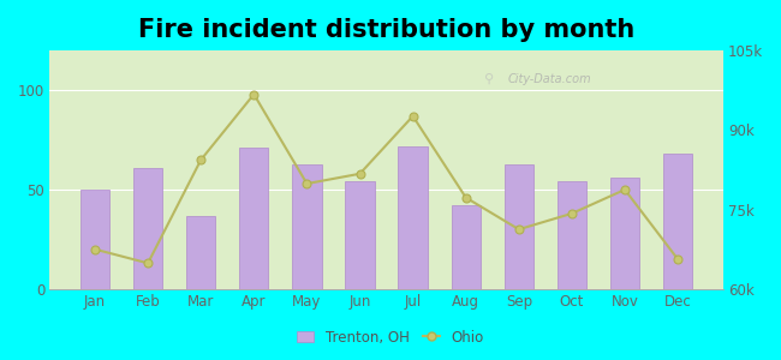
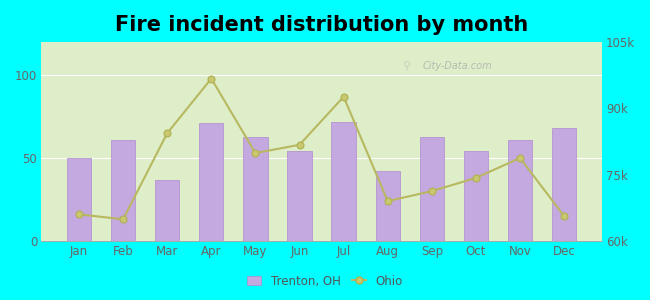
Ohio/Jan: 20 -> 16
Ohio/Aug: 46 -> 24
Trenton, OH/Nov: 56 -> 61
